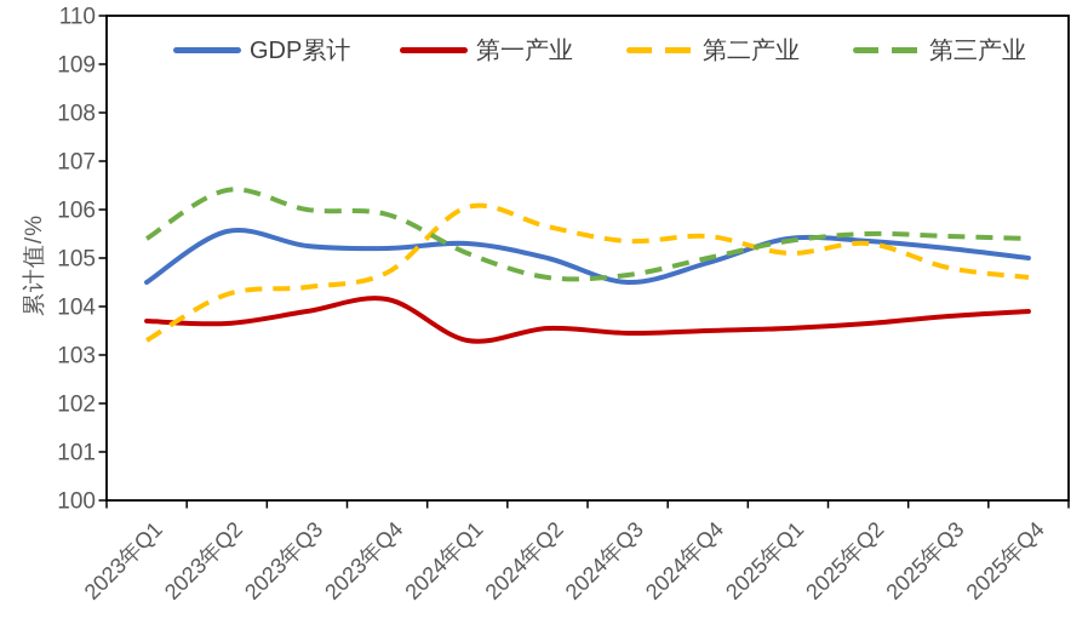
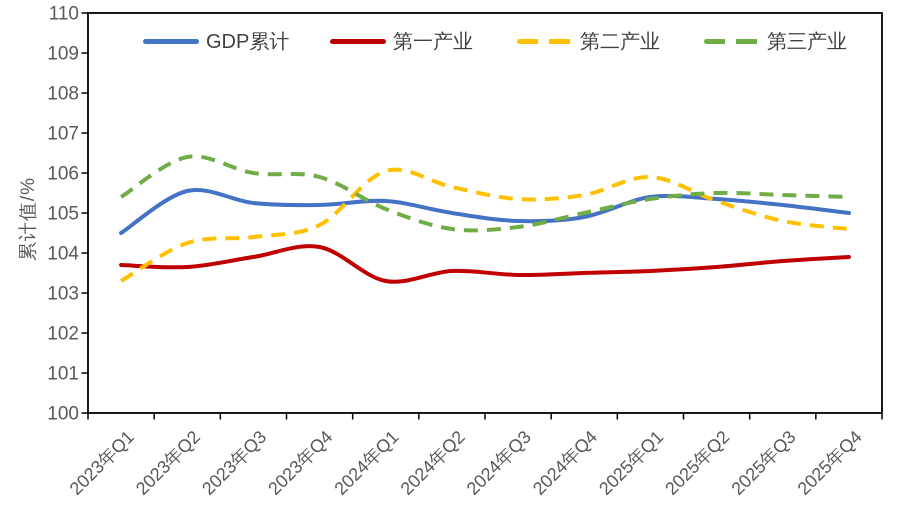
GDP累计/2024年Q3: 104.5 -> 104.8
第二产业/2025年Q1: 105.1 -> 105.9
